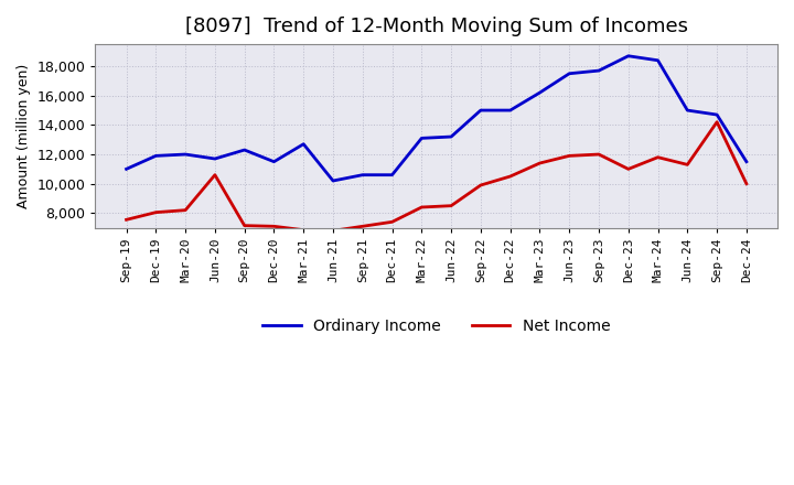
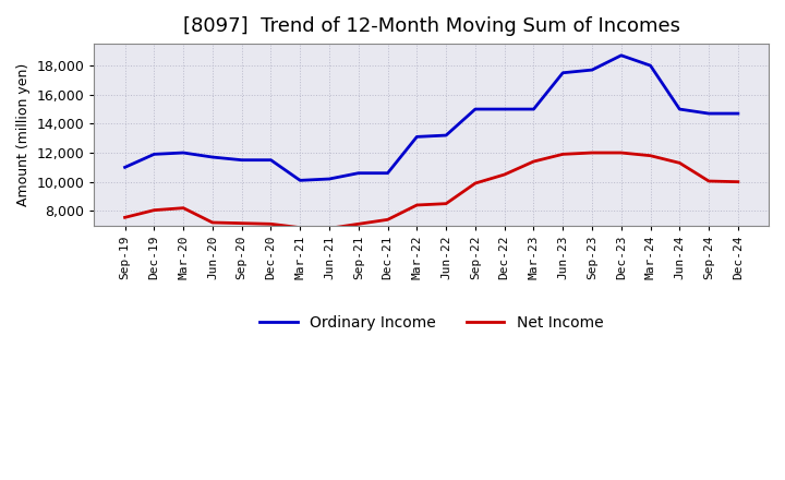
Net Income/Jun-20: 10,600 -> 7,200
Ordinary Income/Sep-20: 12,300 -> 11,500
Ordinary Income/Mar-21: 12,700 -> 10,100
Ordinary Income/Mar-23: 16,200 -> 15,000
Net Income/Dec-23: 11,000 -> 12,000
Ordinary Income/Mar-24: 18,400 -> 18,000
Net Income/Sep-24: 14,200 -> 10,000
Ordinary Income/Dec-24: 11,500 -> 14,700
